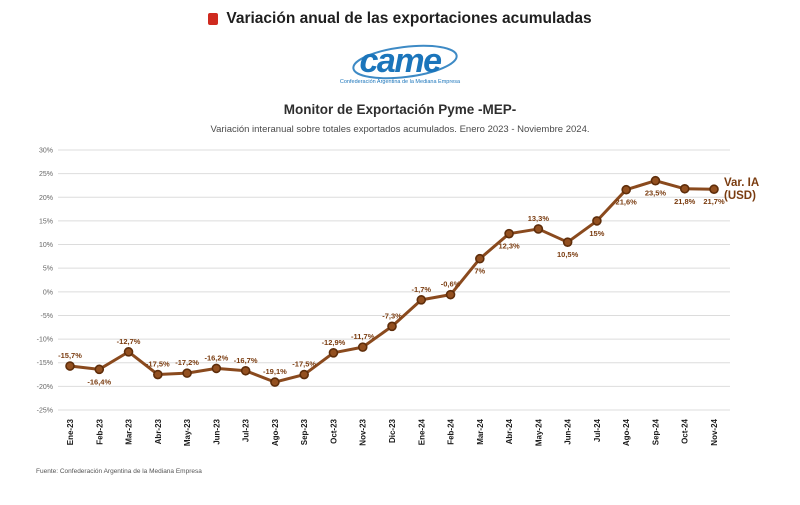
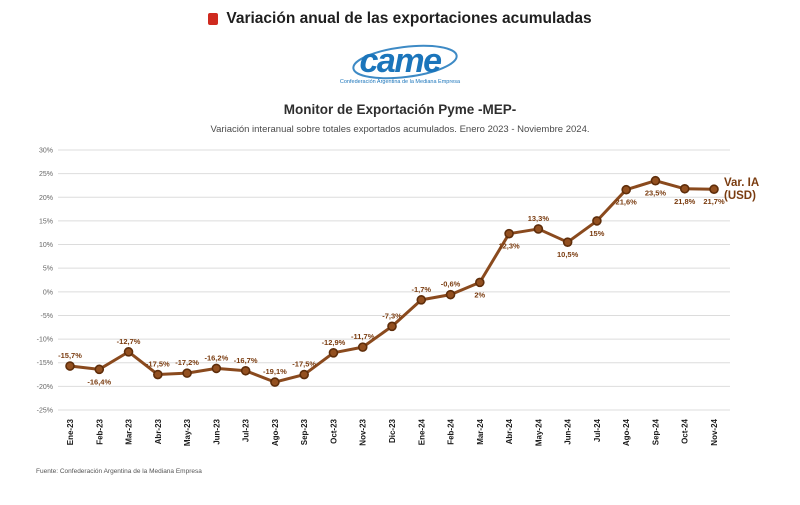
Mar-24: 7% -> 2%
